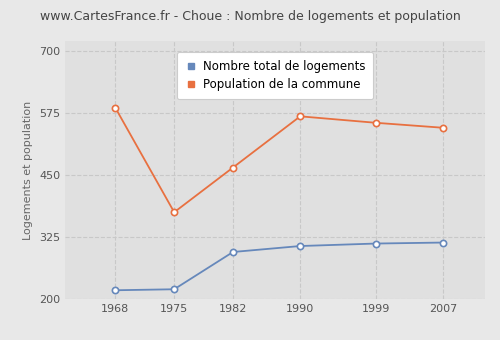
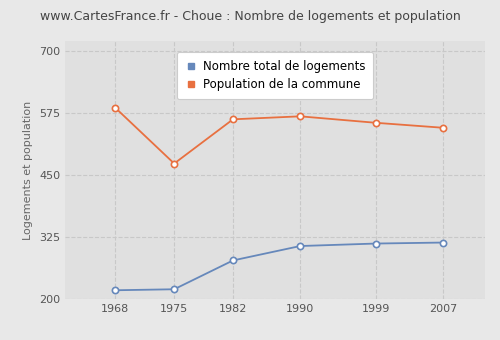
Population de la commune/1975: 375 -> 473
Nombre total de logements/1982: 295 -> 278
Population de la commune/1982: 465 -> 562
